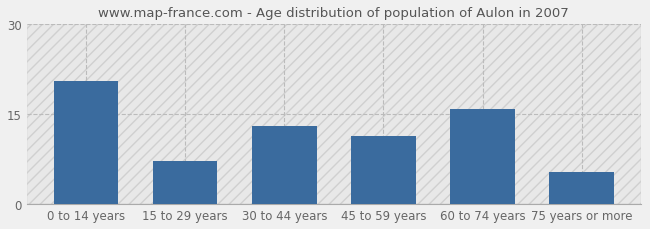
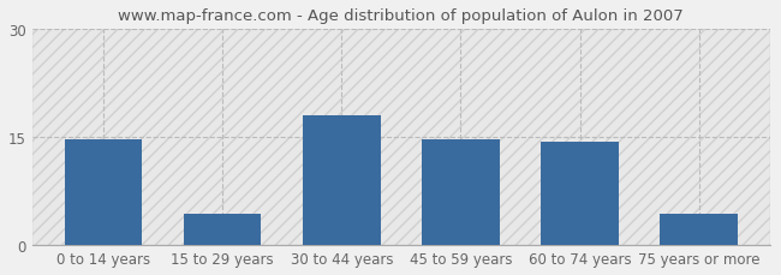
0 to 14 years: 20.6 -> 14.7
15 to 29 years: 7.2 -> 4.4
30 to 44 years: 13.0 -> 18.0
45 to 59 years: 11.4 -> 14.7
60 to 74 years: 15.8 -> 14.3
75 years or more: 5.4 -> 4.4
